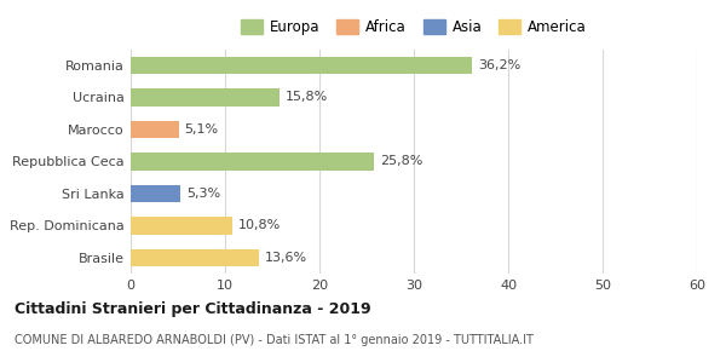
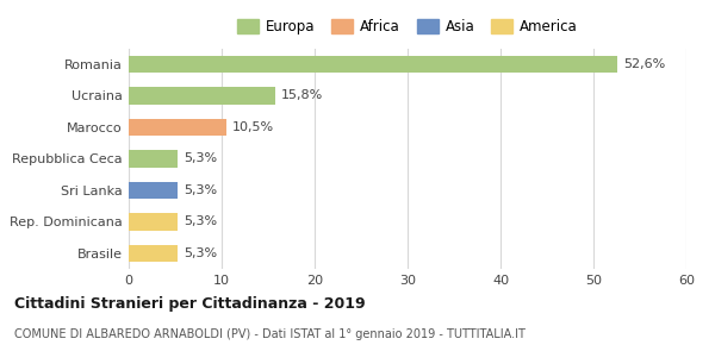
Romania: 36,2% -> 52,6%
Marocco: 5,1% -> 10,5%
Repubblica Ceca: 25,8% -> 5,3%
Rep. Dominicana: 10,8% -> 5,3%
Brasile: 13,6% -> 5,3%
